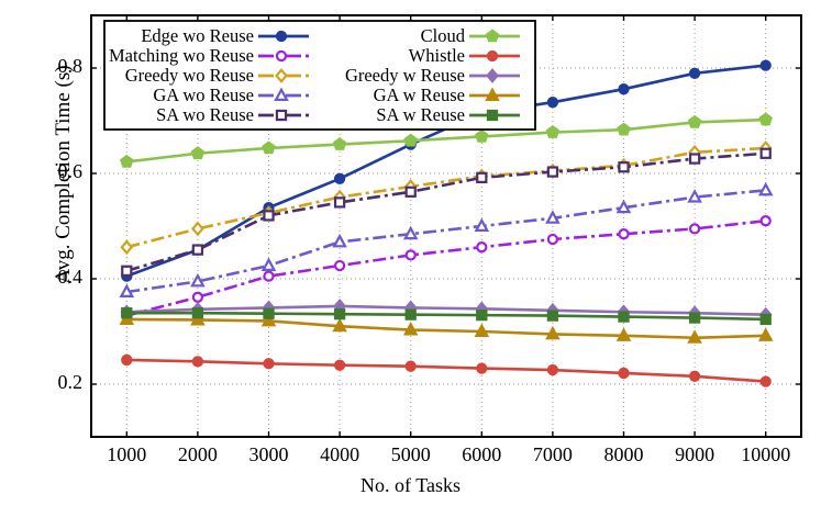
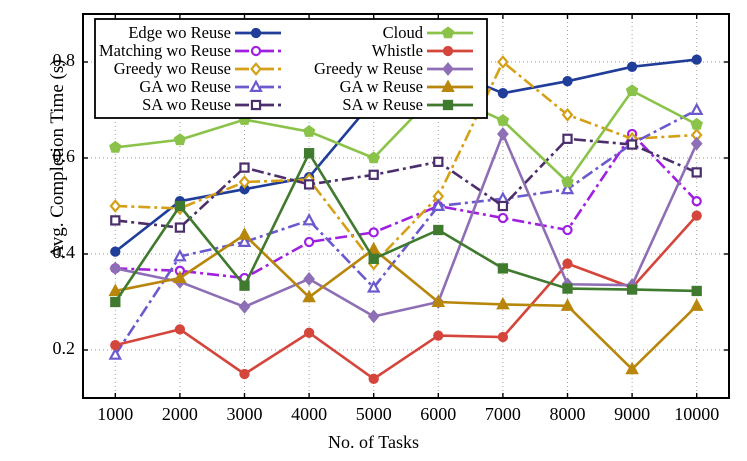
Matching wo Reuse/1000: 0.33 -> 0.37
Greedy wo Reuse/1000: 0.46 -> 0.50
GA wo Reuse/1000: 0.38 -> 0.19
SA wo Reuse/1000: 0.41 -> 0.47
Whistle/1000: 0.25 -> 0.21
Greedy w Reuse/1000: 0.34 -> 0.37
SA w Reuse/1000: 0.34 -> 0.30
Edge wo Reuse/2000: 0.46 -> 0.51
GA w Reuse/2000: 0.32 -> 0.35
SA w Reuse/2000: 0.34 -> 0.50
Matching wo Reuse/3000: 0.41 -> 0.35
Greedy wo Reuse/3000: 0.53 -> 0.55
SA wo Reuse/3000: 0.52 -> 0.58
Cloud/3000: 0.65 -> 0.68
Whistle/3000: 0.24 -> 0.15
Greedy w Reuse/3000: 0.34 -> 0.29
GA w Reuse/3000: 0.32 -> 0.44
Edge wo Reuse/4000: 0.59 -> 0.56
SA w Reuse/4000: 0.33 -> 0.61
Edge wo Reuse/5000: 0.66 -> 0.72
Greedy wo Reuse/5000: 0.57 -> 0.38
GA wo Reuse/5000: 0.48 -> 0.33
Cloud/5000: 0.66 -> 0.60
Whistle/5000: 0.23 -> 0.14
Greedy w Reuse/5000: 0.34 -> 0.27
GA w Reuse/5000: 0.30 -> 0.41
SA w Reuse/5000: 0.33 -> 0.39
Edge wo Reuse/6000: 0.71 -> 0.79
Matching wo Reuse/6000: 0.46 -> 0.50
Greedy wo Reuse/6000: 0.59 -> 0.52
Cloud/6000: 0.67 -> 0.74
Greedy w Reuse/6000: 0.34 -> 0.30
SA w Reuse/6000: 0.33 -> 0.45
Greedy wo Reuse/7000: 0.60 -> 0.80
SA wo Reuse/7000: 0.60 -> 0.50
Greedy w Reuse/7000: 0.34 -> 0.65
SA w Reuse/7000: 0.33 -> 0.37
Matching wo Reuse/8000: 0.48 -> 0.45
Greedy wo Reuse/8000: 0.61 -> 0.69
SA wo Reuse/8000: 0.61 -> 0.64
Cloud/8000: 0.68 -> 0.55
Whistle/8000: 0.22 -> 0.38
Matching wo Reuse/9000: 0.49 -> 0.65
GA wo Reuse/9000: 0.56 -> 0.63
Cloud/9000: 0.70 -> 0.74
Whistle/9000: 0.21 -> 0.33
GA w Reuse/9000: 0.29 -> 0.16
GA wo Reuse/10000: 0.57 -> 0.70
SA wo Reuse/10000: 0.64 -> 0.57
Cloud/10000: 0.70 -> 0.67
Whistle/10000: 0.20 -> 0.48
Greedy w Reuse/10000: 0.33 -> 0.63
